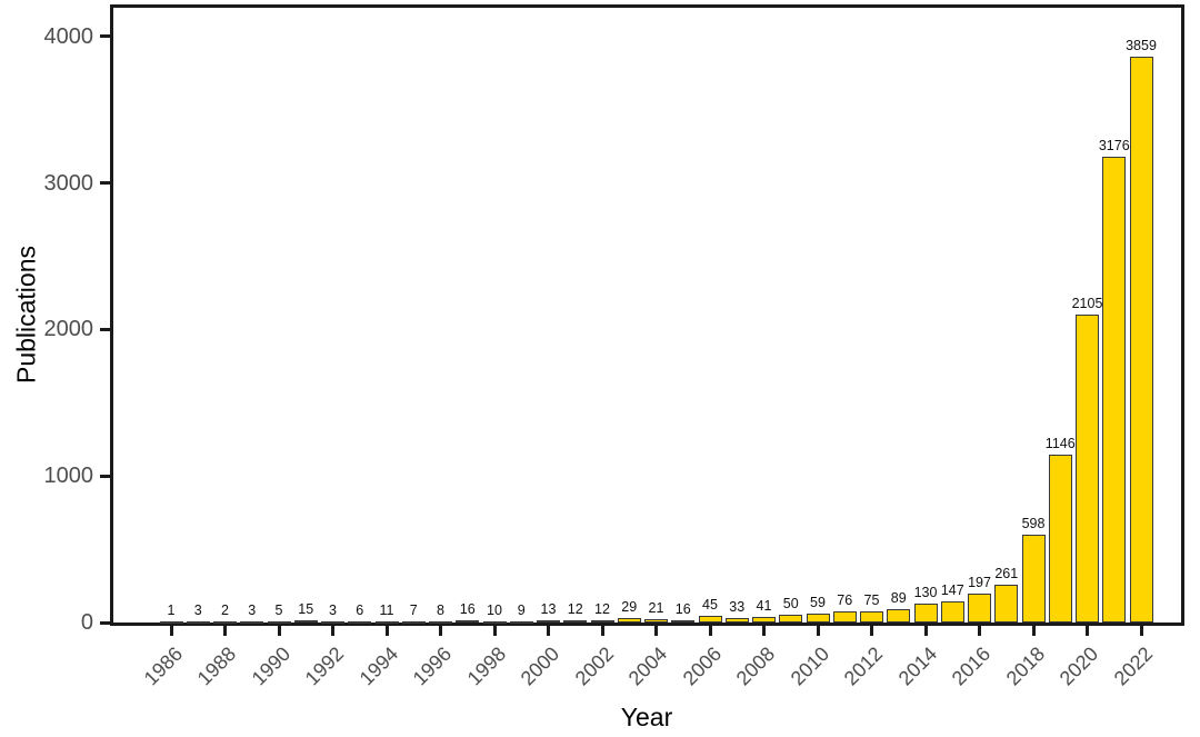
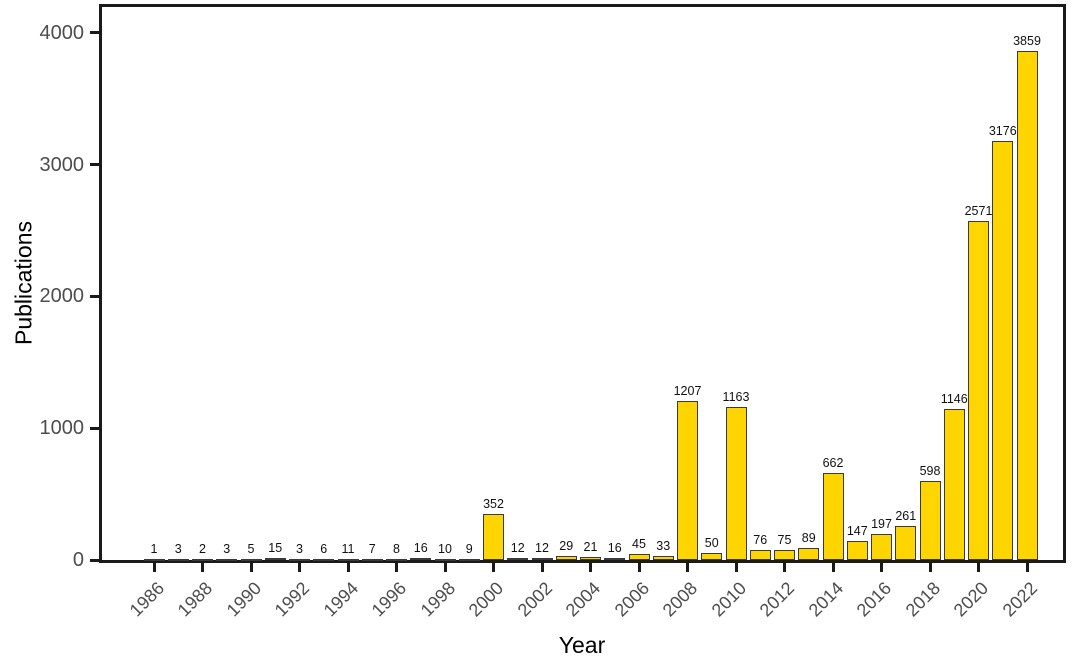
2000: 13 -> 352
2008: 41 -> 1207
2010: 59 -> 1163
2014: 130 -> 662
2020: 2105 -> 2571
